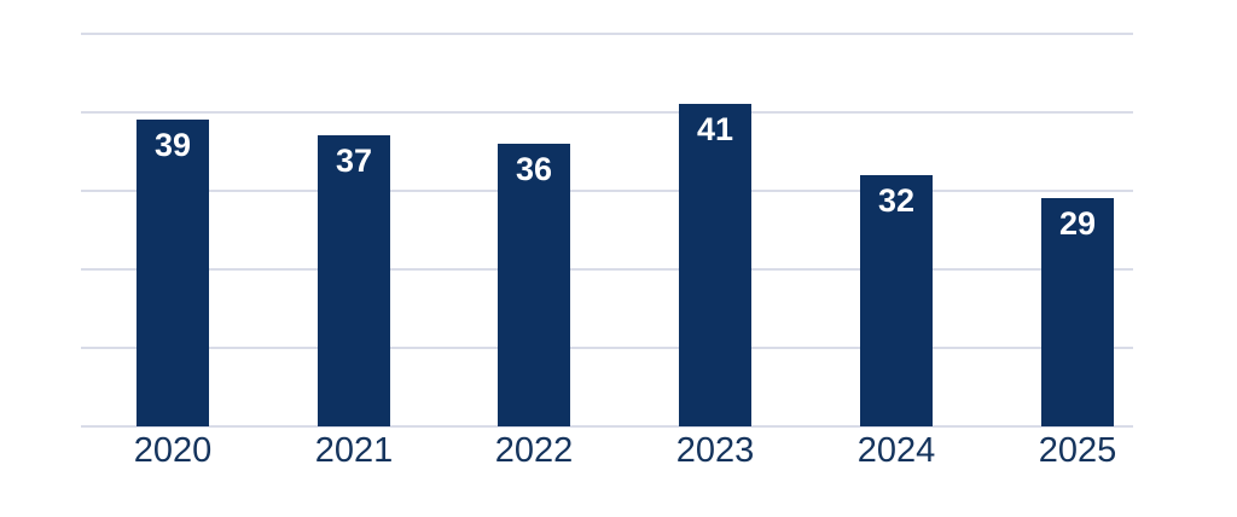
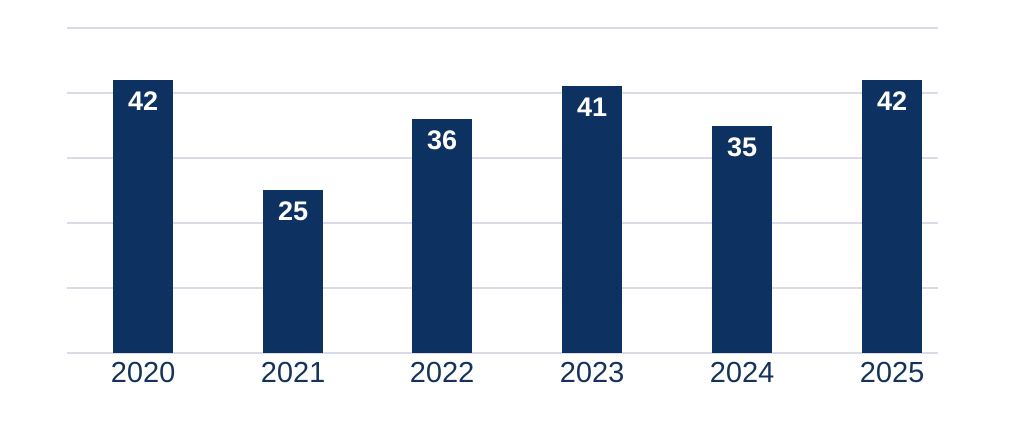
2020: 39 -> 42
2021: 37 -> 25
2024: 32 -> 35
2025: 29 -> 42
